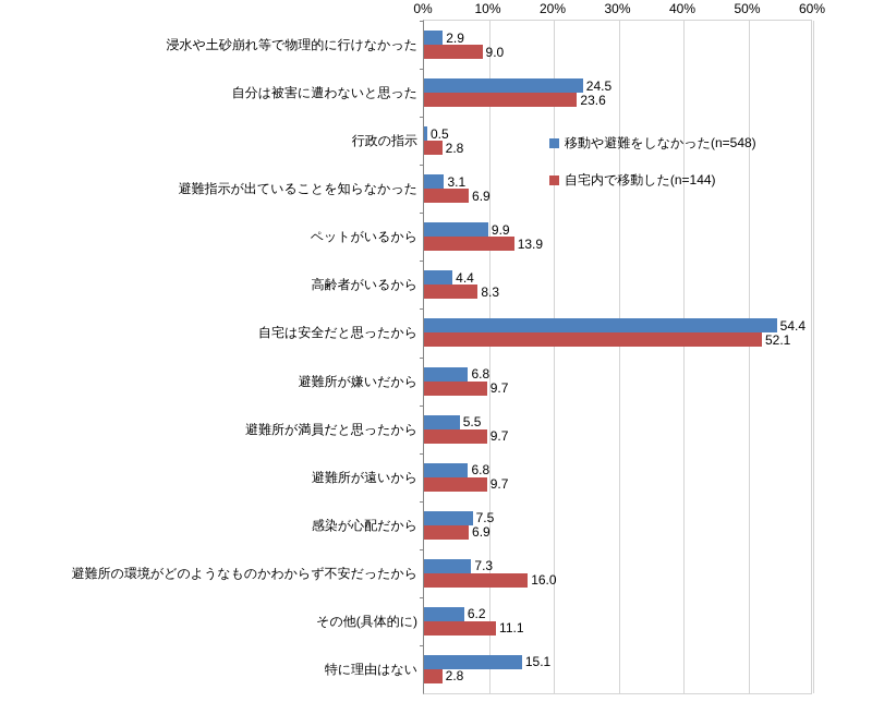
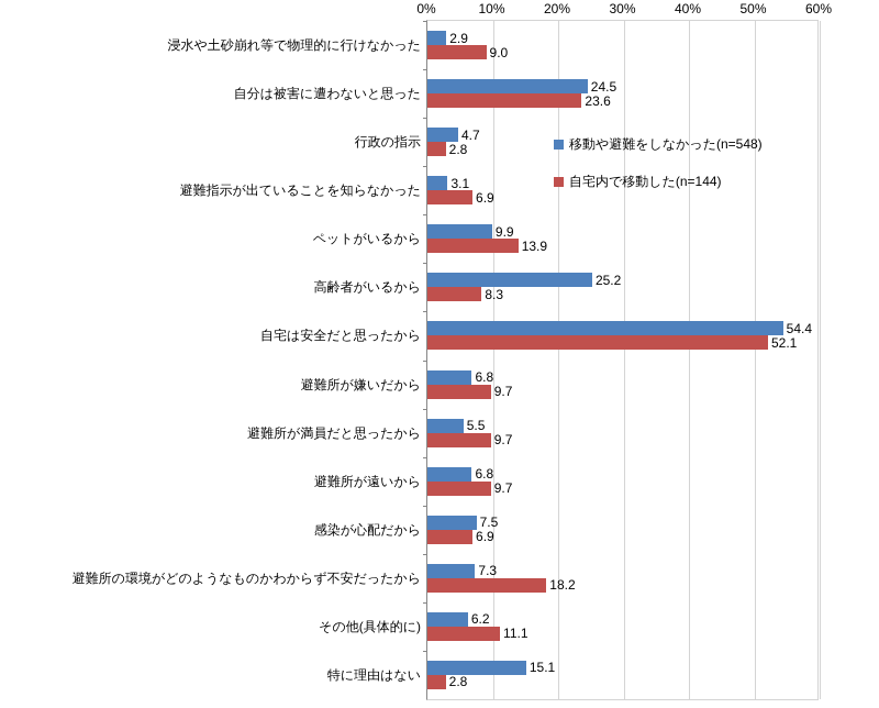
移動や避難をしなかった(n=548)/行政の指示: 0.5 -> 4.7
移動や避難をしなかった(n=548)/高齢者がいるから: 4.4 -> 25.2
自宅内で移動した(n=144)/避難所の環境がどのようなものかわからず不安だったから: 16.0 -> 18.2
